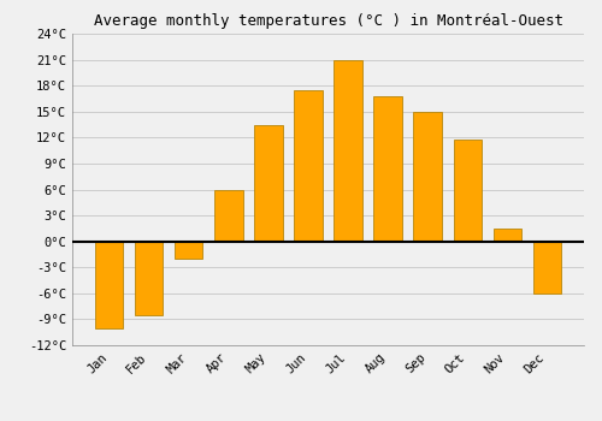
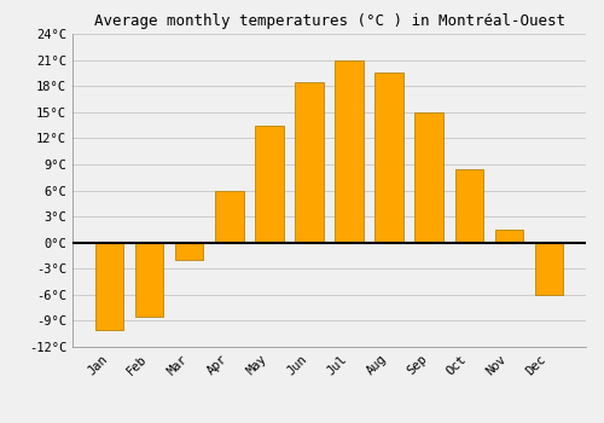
Jun: 17.4°C -> 18.5°C
Aug: 16.8°C -> 19.5°C
Oct: 11.8°C -> 8.5°C
